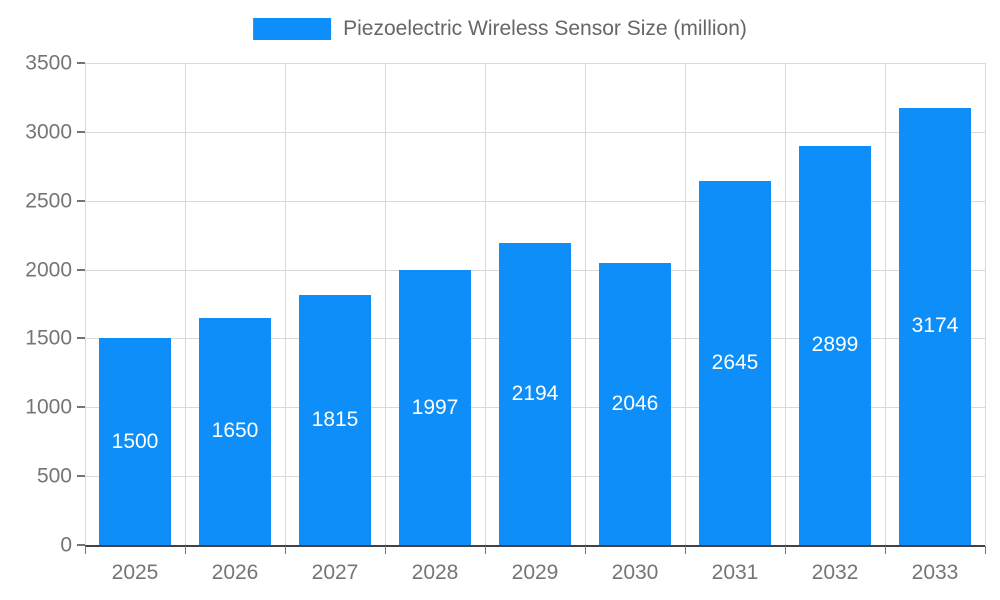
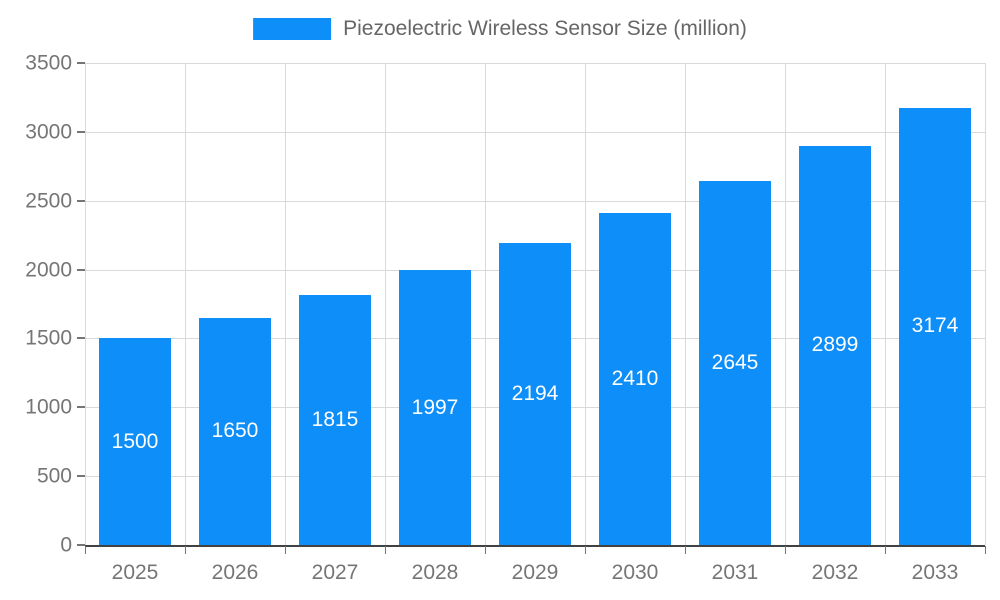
2030: 2046 -> 2410
